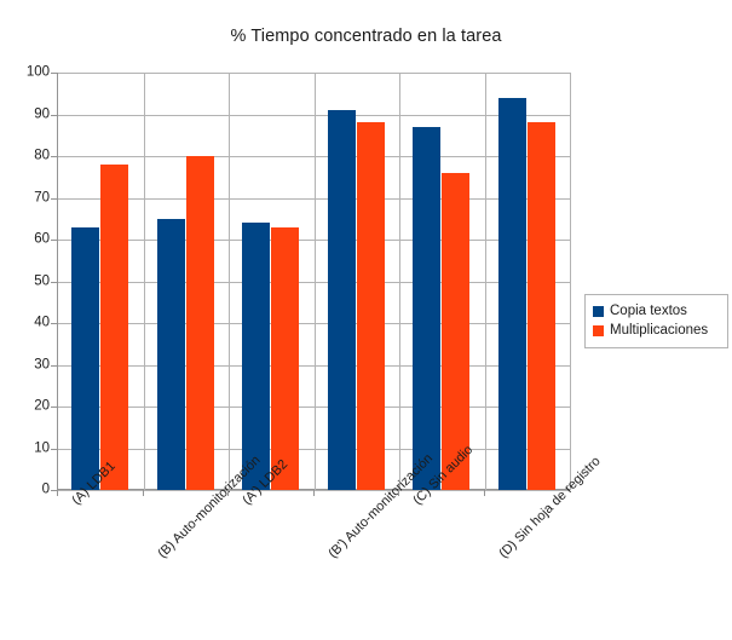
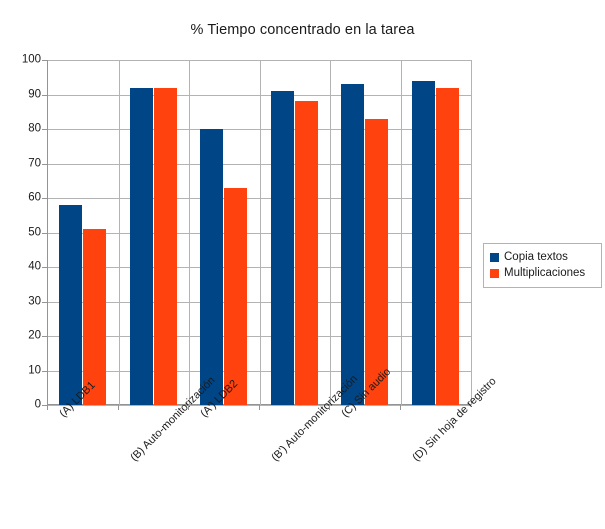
Copia textos/(A) LDB1: 63 -> 58
Multiplicaciones/(A) LDB1: 78 -> 51
Copia textos/(B) Auto-monitorización: 65 -> 92
Multiplicaciones/(B) Auto-monitorización: 80 -> 92
Copia textos/(A') LDB2: 64 -> 80
Copia textos/(C) Sin audio: 87 -> 93
Multiplicaciones/(C) Sin audio: 76 -> 83
Multiplicaciones/(D) Sin hoja de registro: 88 -> 92
